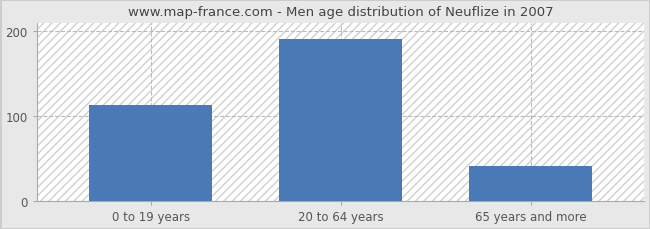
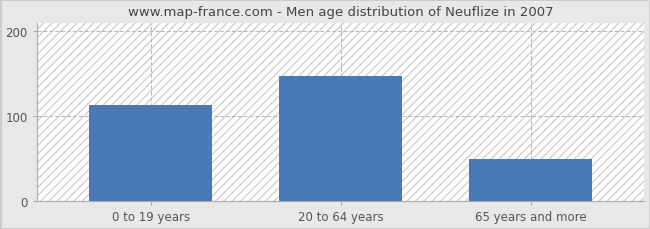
20 to 64 years: 191 -> 148
65 years and more: 42 -> 50
